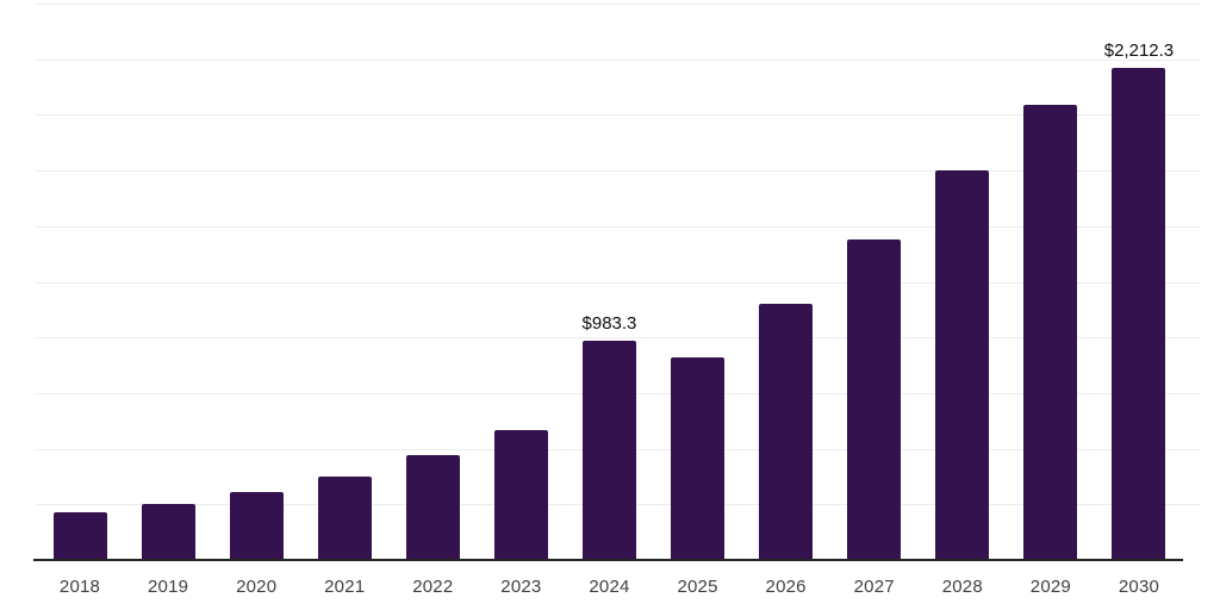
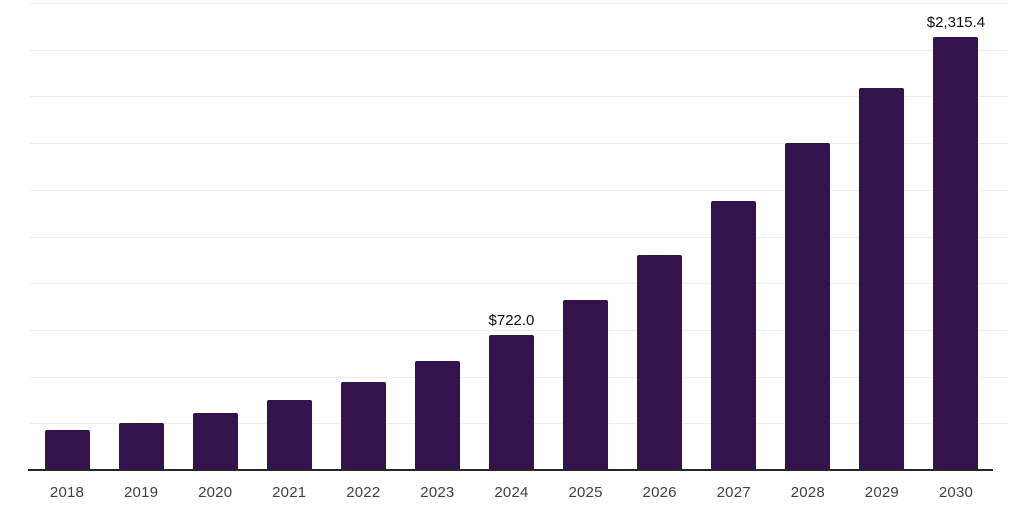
2024: $983.3 -> $722.0
2030: $2,212.3 -> $2,315.4
